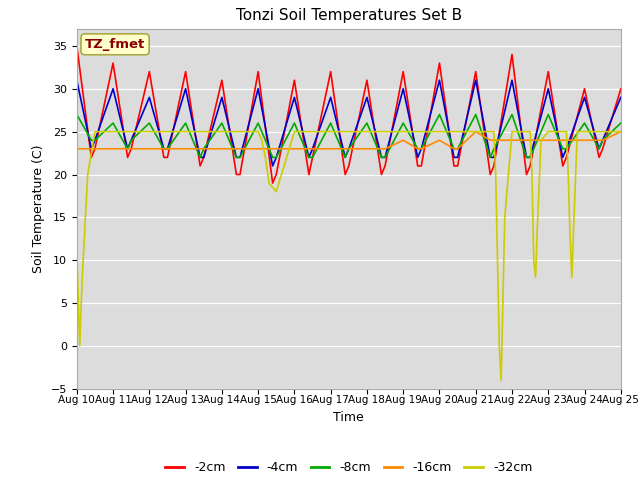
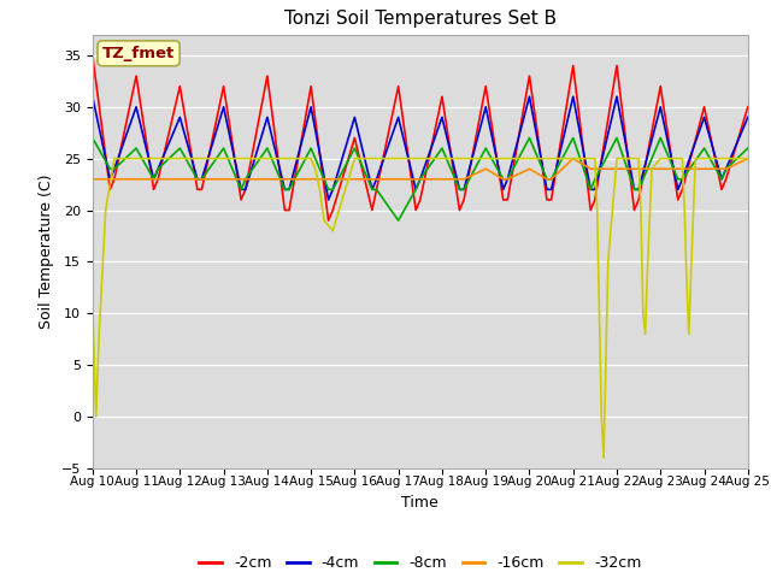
-2cm/Aug 14: 31 -> 33
-2cm/Aug 16: 31 -> 27
-8cm/Aug 17: 26 -> 19
-2cm/Aug 21: 32 -> 34
